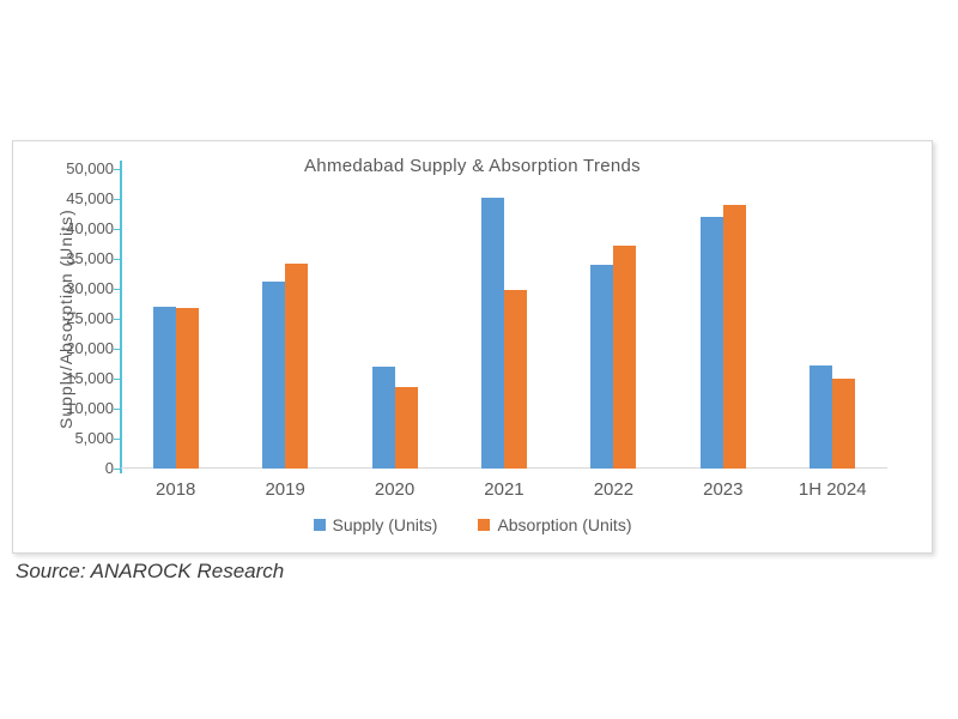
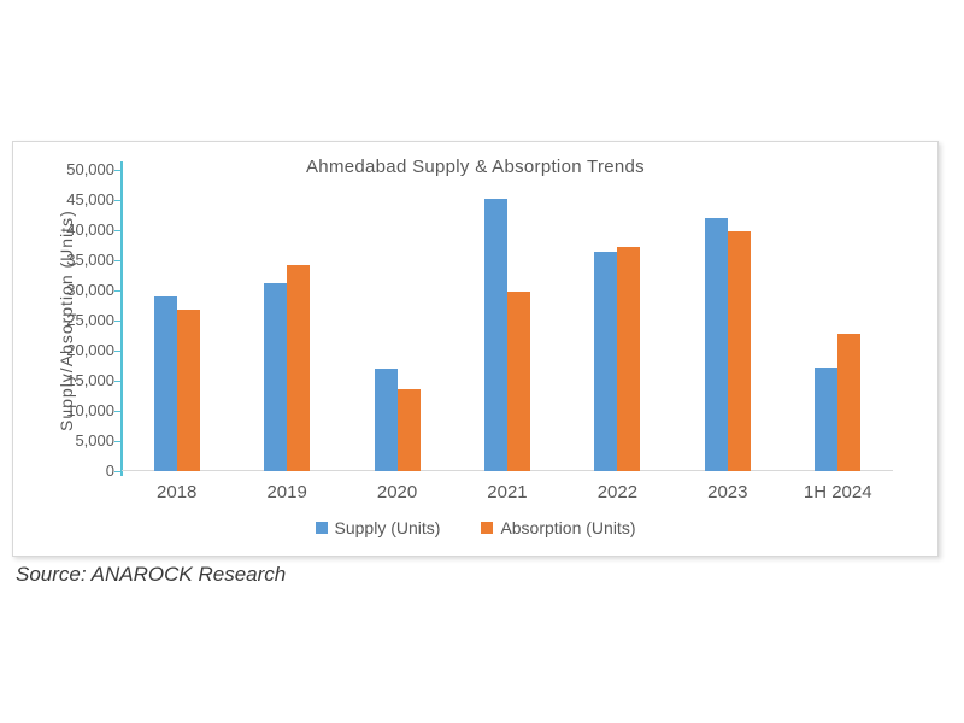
Supply (Units)/2018: 27000 -> 29000
Supply (Units)/2022: 34000 -> 36000
Absorption (Units)/2023: 44000 -> 40000
Absorption (Units)/1H 2024: 15000 -> 23000
